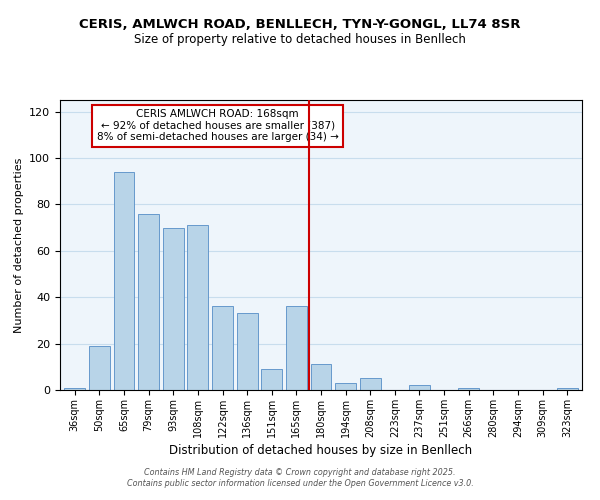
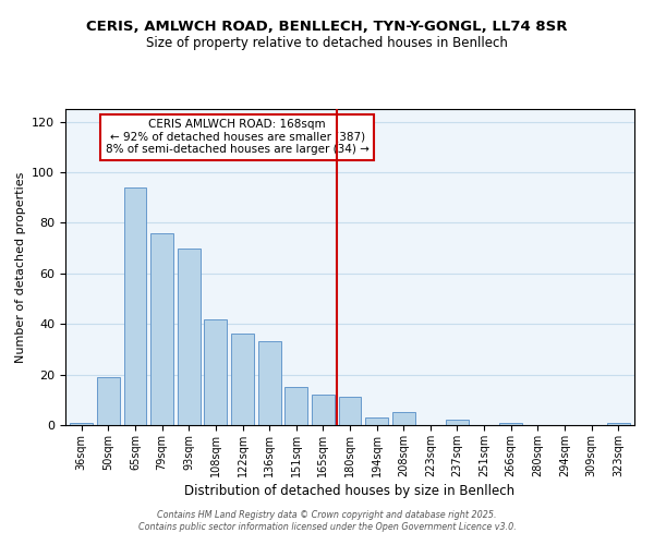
108sqm: 71 -> 42
151sqm: 9 -> 15
165sqm: 36 -> 12
